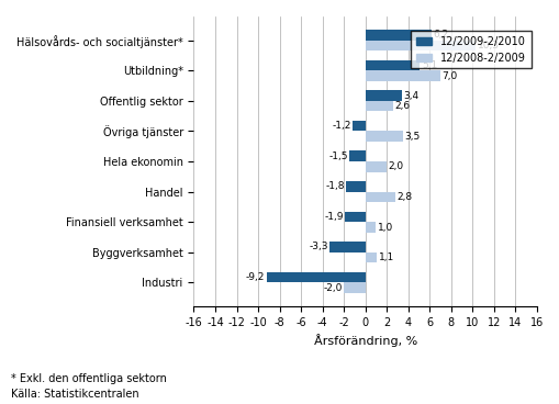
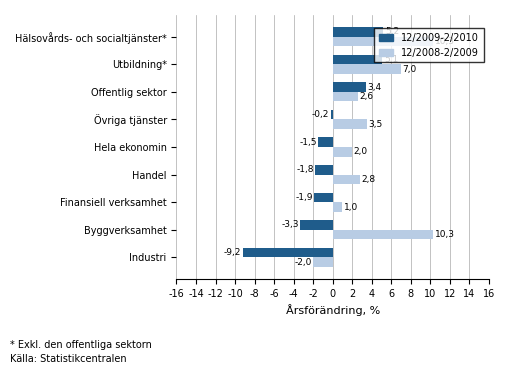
12/2009-2/2010/Hälsovårds- och socialtjänster*: 6.2 -> 5.2
12/2009-2/2010/Övriga tjänster: -1,2 -> -0,2
12/2008-2/2009/Byggverksamhet: 1,1 -> 10,3
